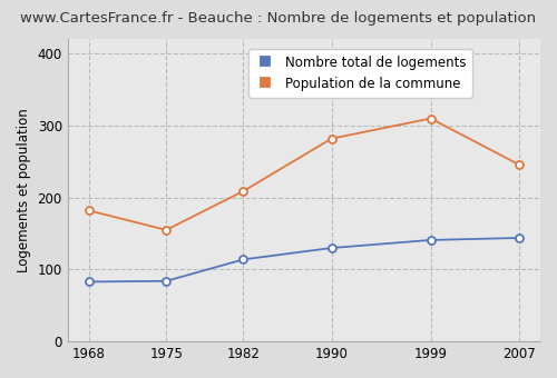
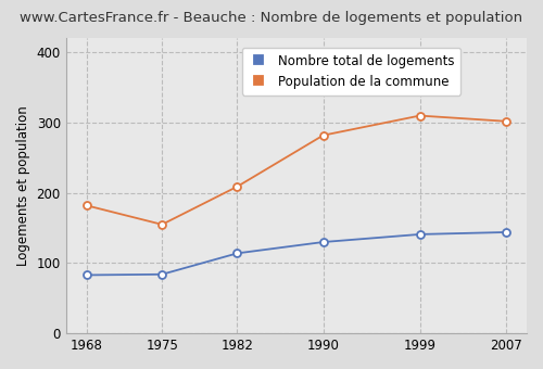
Population de la commune/2007: 246 -> 302
